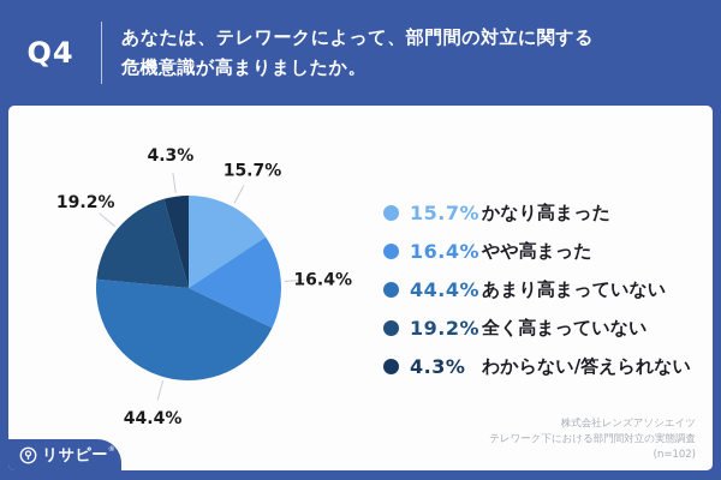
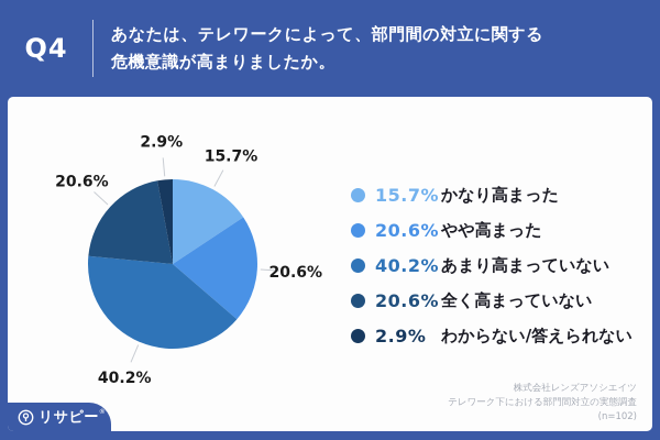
やや高まった: 16.4% -> 20.6%
あまり高まっていない: 44.4% -> 40.2%
全く高まっていない: 19.2% -> 20.6%
わからない/答えられない: 4.3% -> 2.9%
